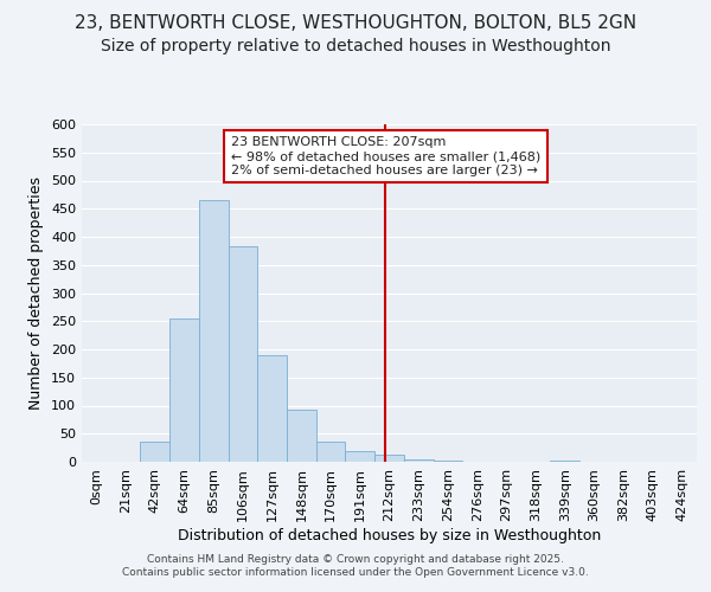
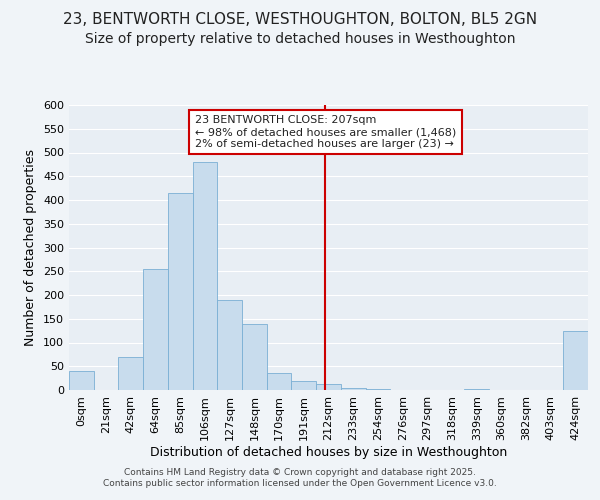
0sqm: 1 -> 40
42sqm: 35 -> 70
85sqm: 465 -> 415
106sqm: 383 -> 480
148sqm: 93 -> 140
424sqm: 1 -> 125
